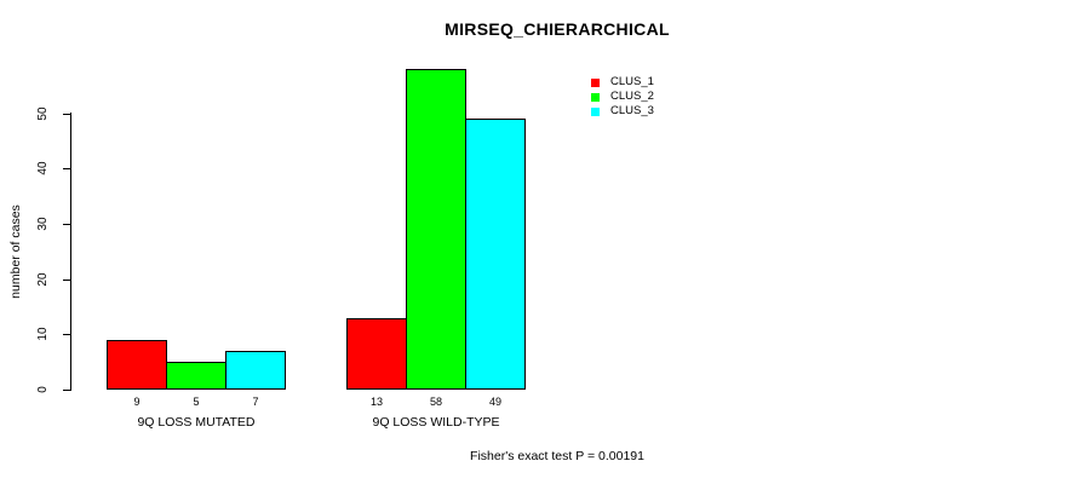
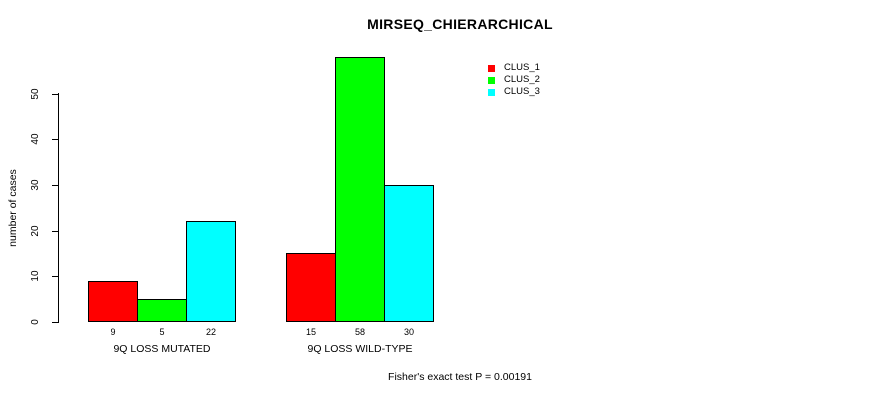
CLUS_3/9Q LOSS MUTATED: 7 -> 22
CLUS_1/9Q LOSS WILD-TYPE: 13 -> 15
CLUS_3/9Q LOSS WILD-TYPE: 49 -> 30
